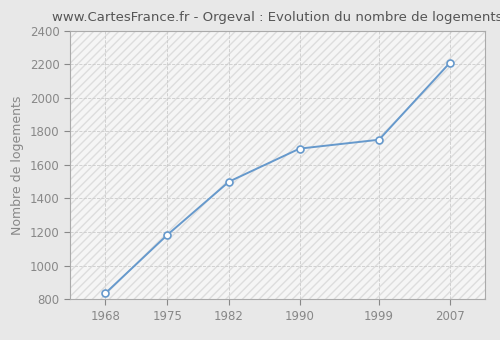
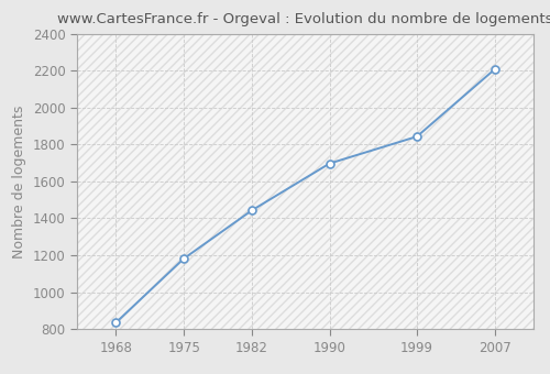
1982: 1500 -> 1440
1999: 1750 -> 1840
